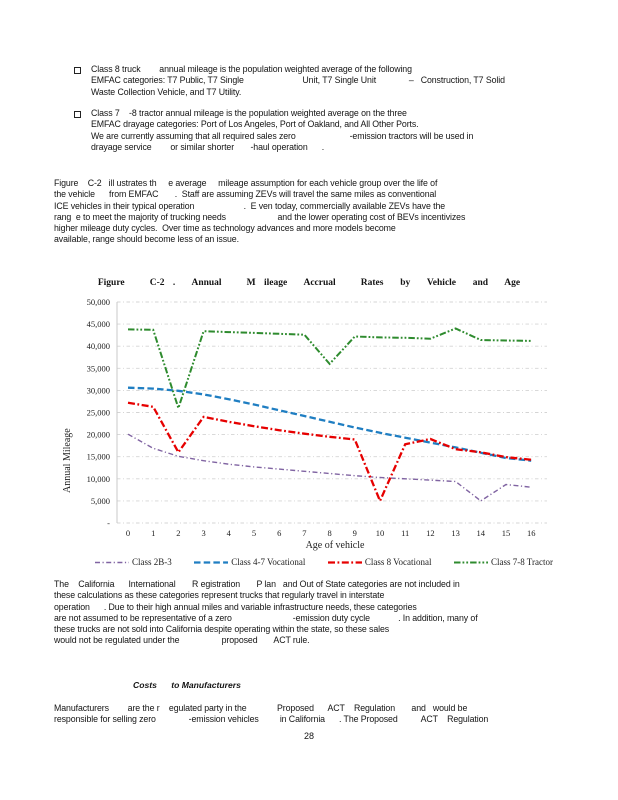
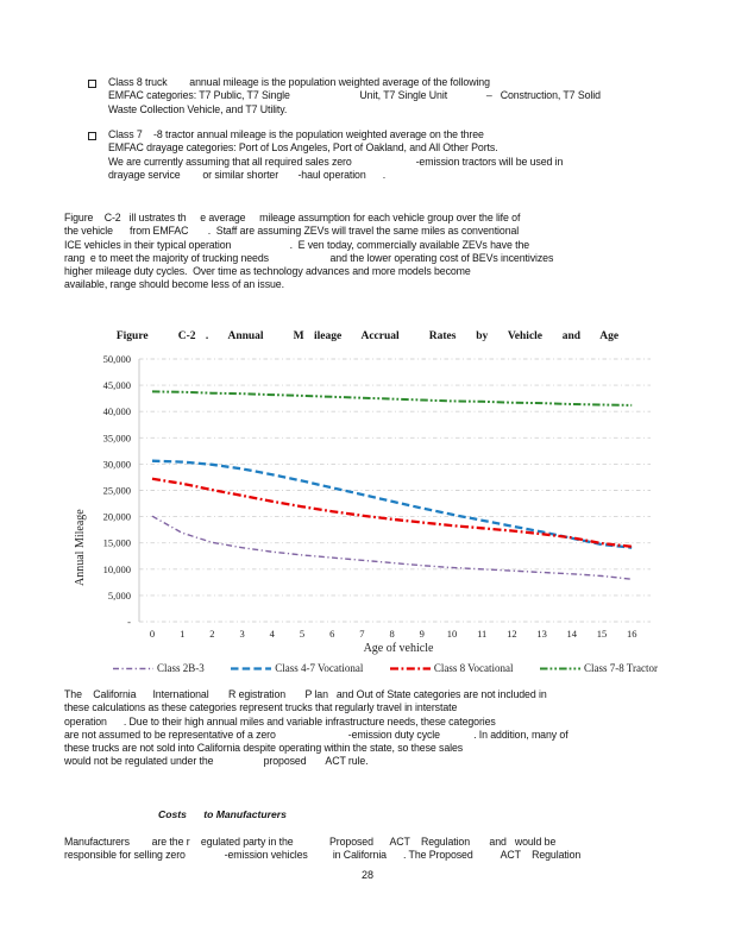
Class 8 Vocational/2: 16000 -> 25000
Class 7-8 Tractor/2: 26000 -> 44000
Class 7-8 Tractor/8: 36000 -> 42000
Class 8 Vocational/10: 5000 -> 18000
Class 8 Vocational/12: 19000 -> 17000
Class 7-8 Tractor/13: 44000 -> 42000
Class 2B-3/14: 5000 -> 9000
